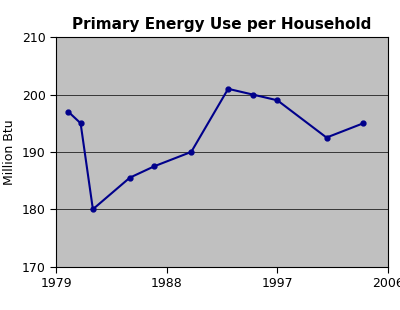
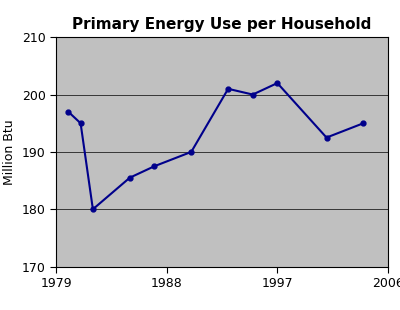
1997: 199.0 -> 202.0
